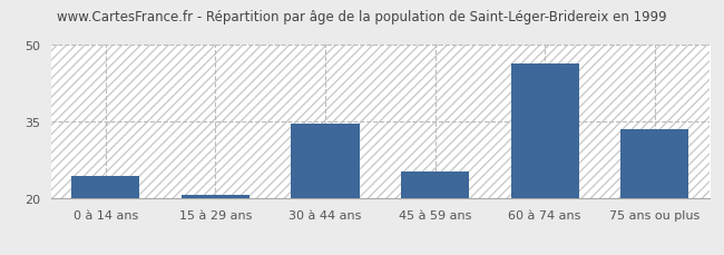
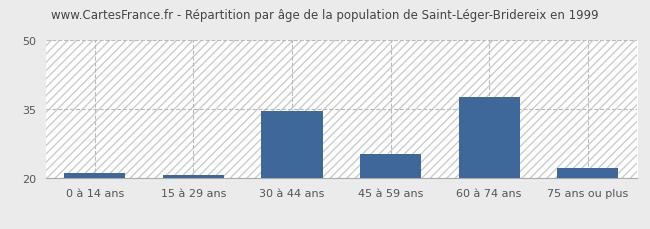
0 à 14 ans: 24.5 -> 21.2
60 à 74 ans: 46.5 -> 37.8
75 ans ou plus: 33.5 -> 22.2
